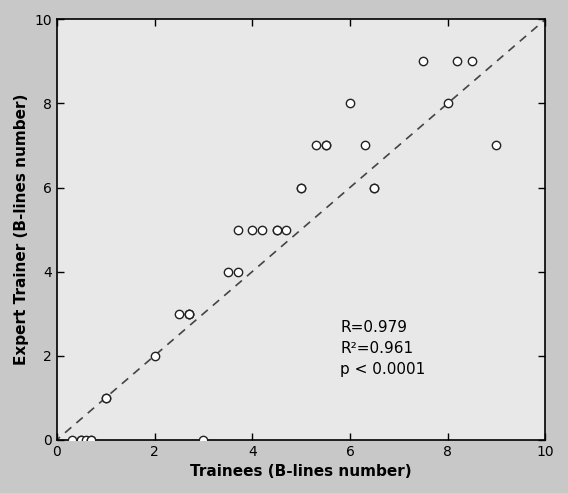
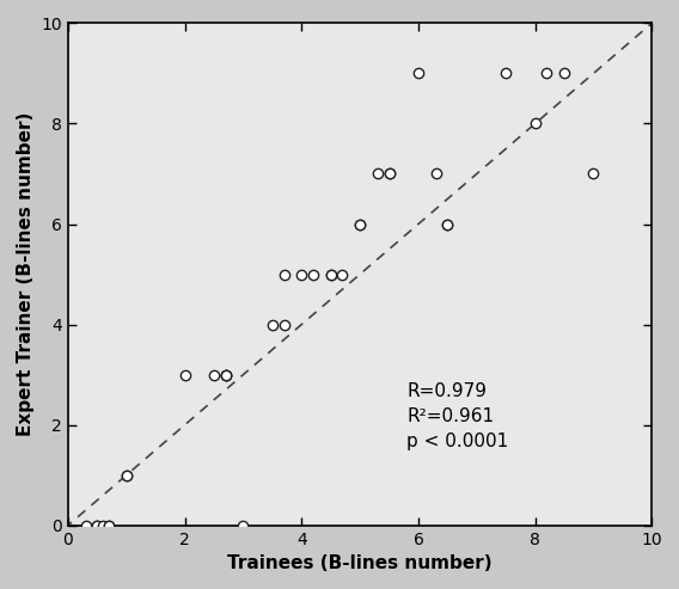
2: 2 -> 3
6: 8 -> 9
